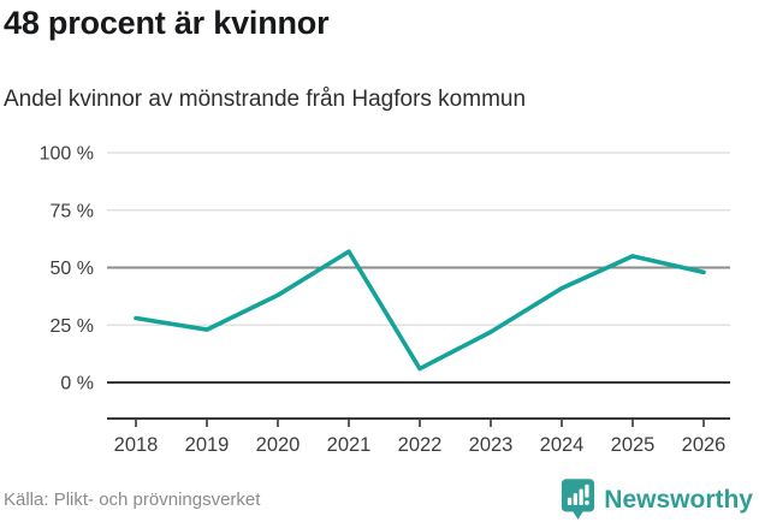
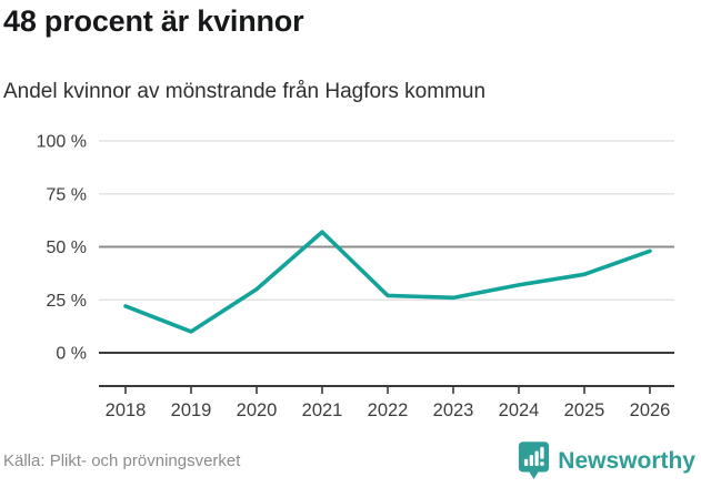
2018: 28% -> 22%
2019: 23% -> 10%
2020: 38% -> 30%
2022: 6% -> 27%
2023: 22% -> 26%
2024: 41% -> 32%
2025: 55% -> 37%
